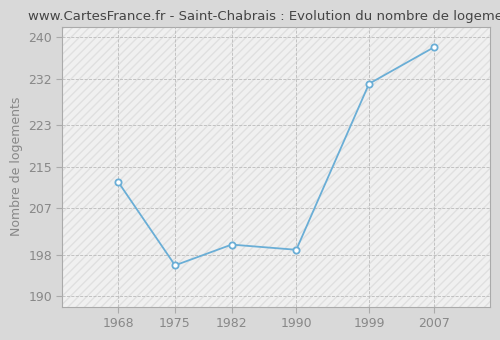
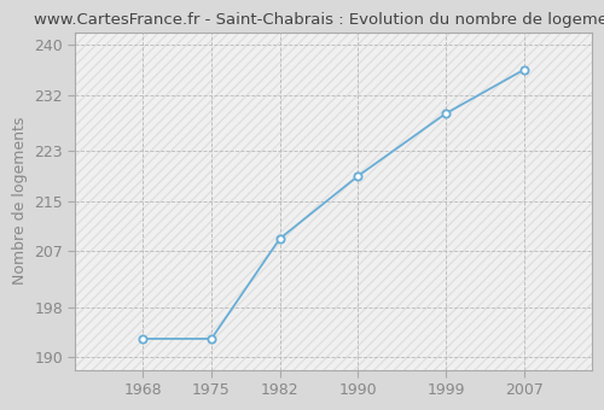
1968: 212 -> 193
1975: 196 -> 193
1982: 200 -> 209
1990: 199 -> 219
1999: 231 -> 229
2007: 238 -> 236
